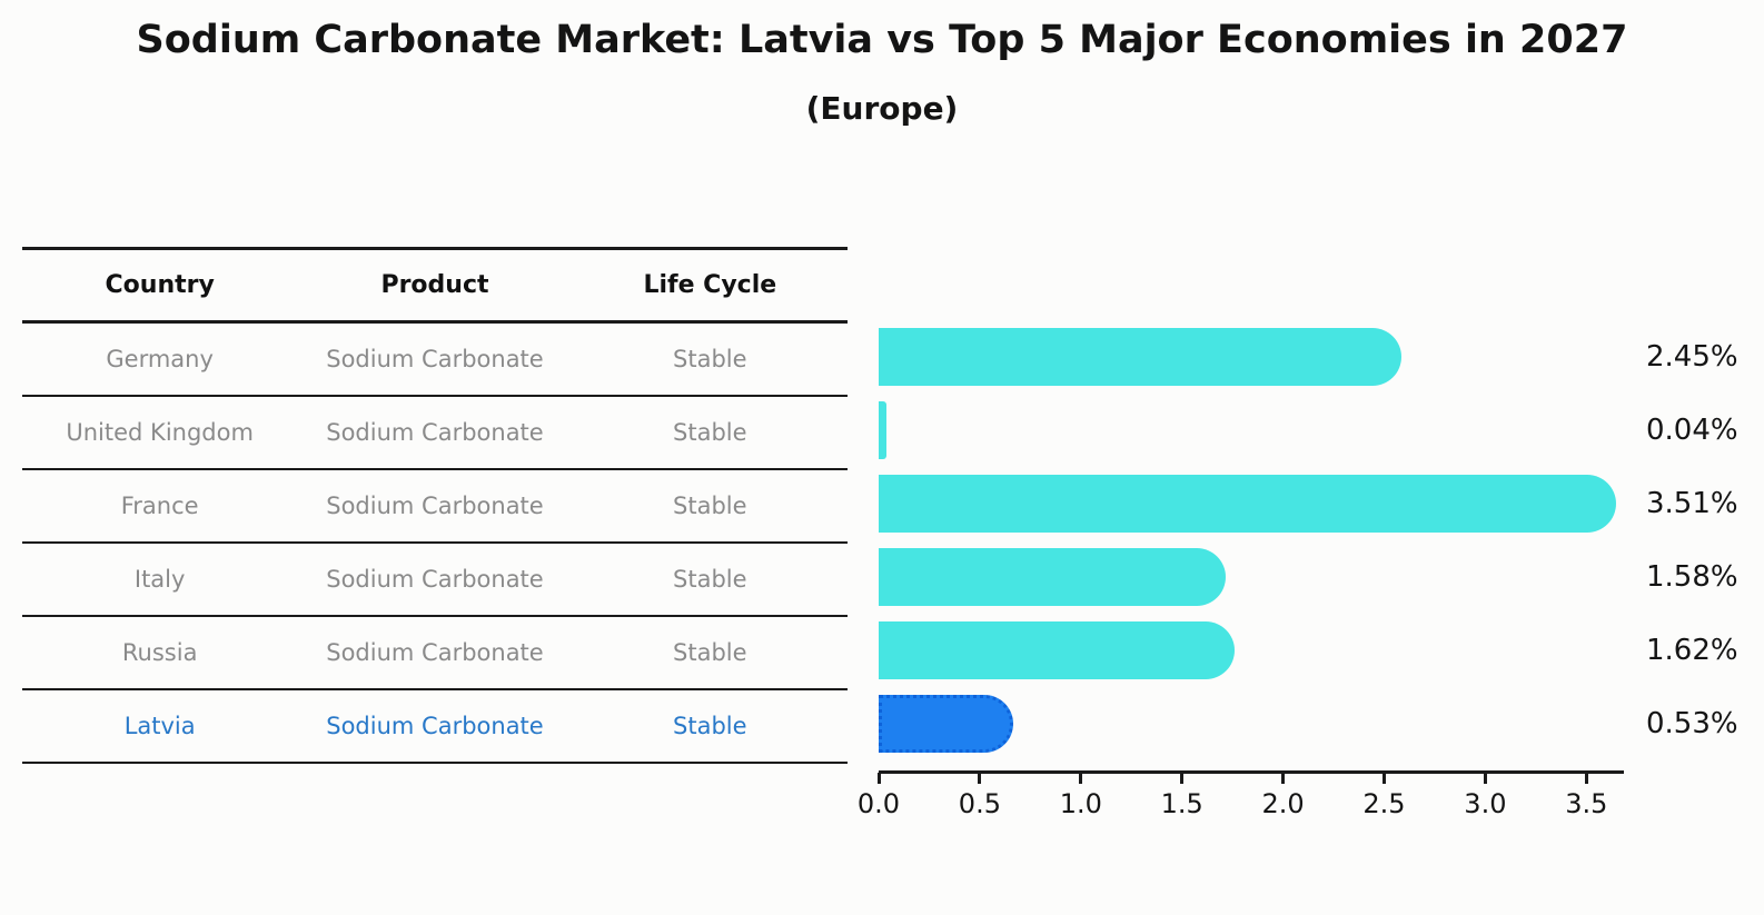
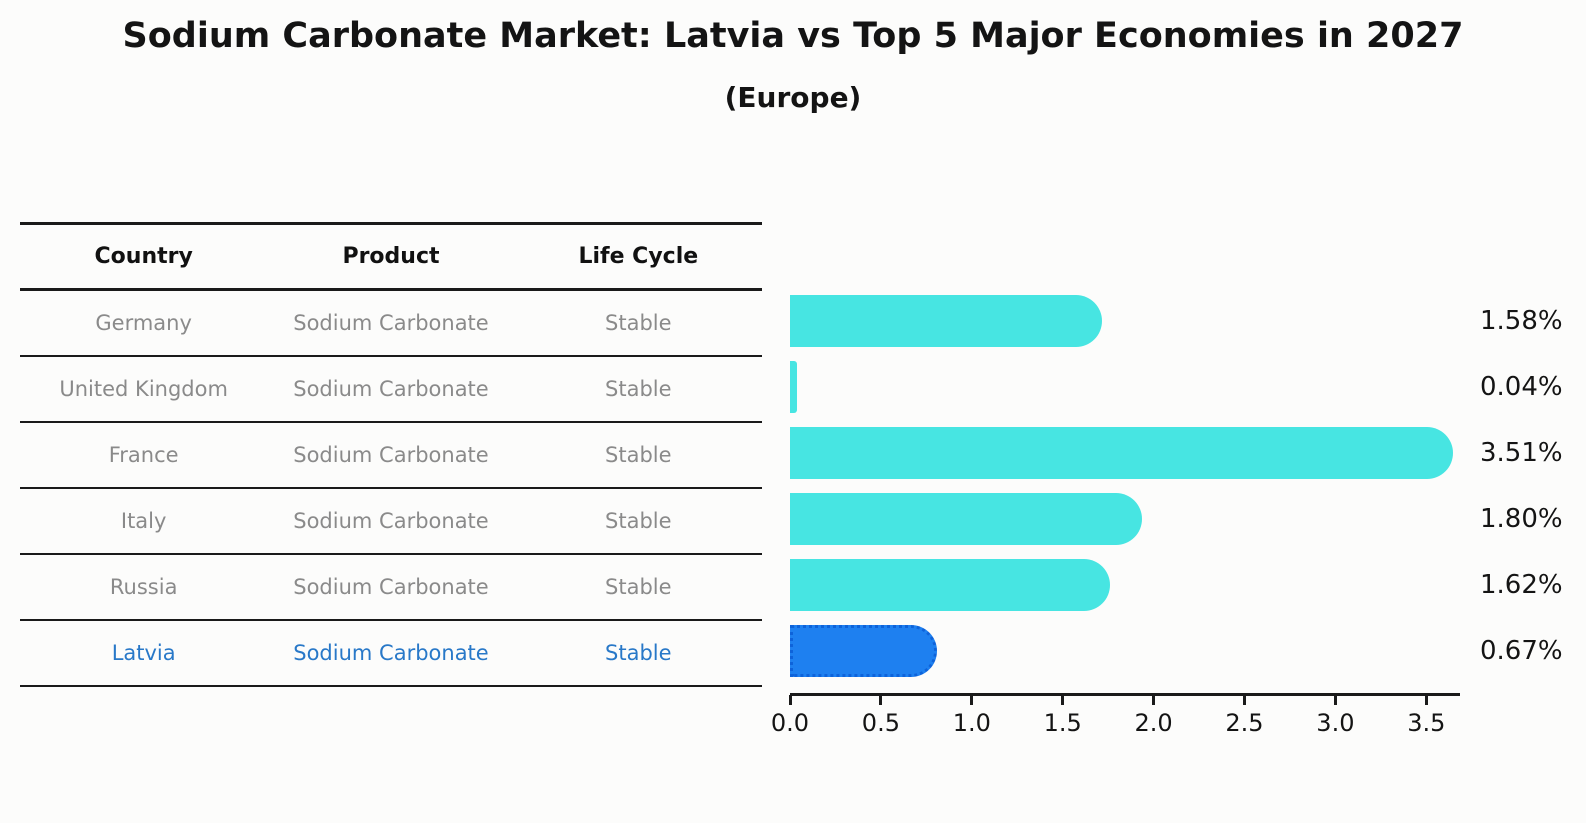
Germany: 2.45% -> 1.58%
Italy: 1.58% -> 1.80%
Latvia: 0.53% -> 0.67%
